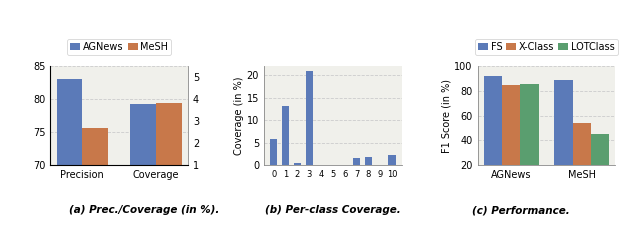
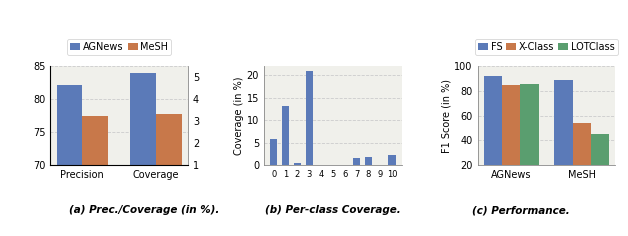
AGNews/Precision: 83.0 -> 82.2
MeSH/Precision: 75.6 -> 77.5
AGNews/Coverage: 79.2 -> 84.0
MeSH/Coverage: 79.4 -> 77.8
